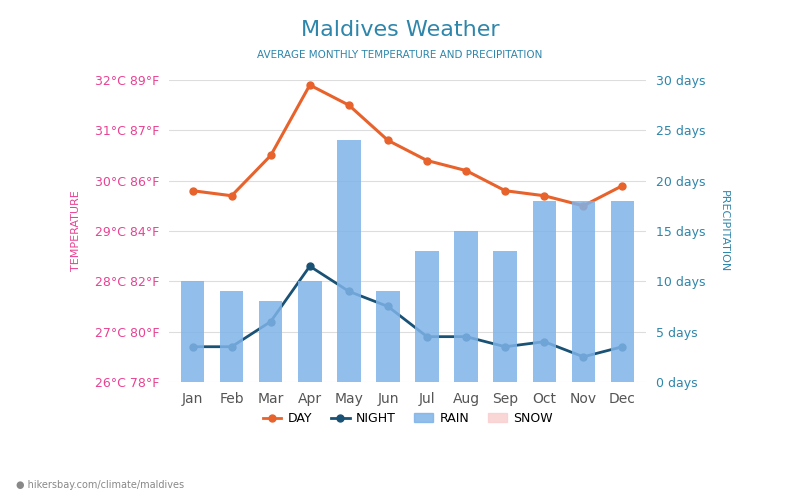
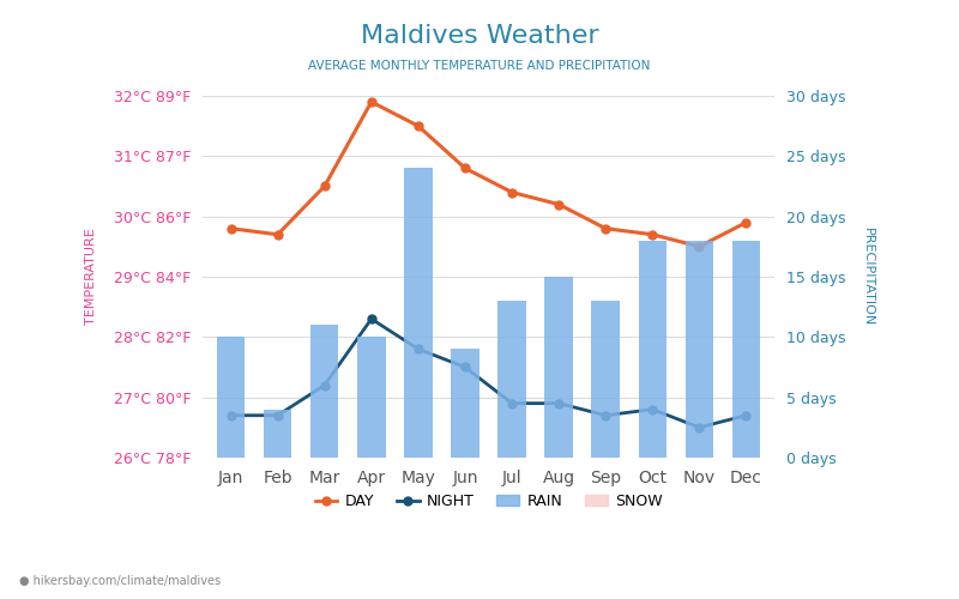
RAIN/Feb: 9 days -> 4 days
RAIN/Mar: 8 days -> 11 days
